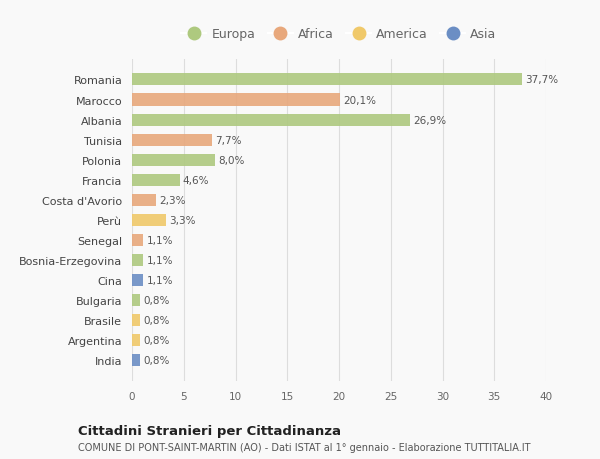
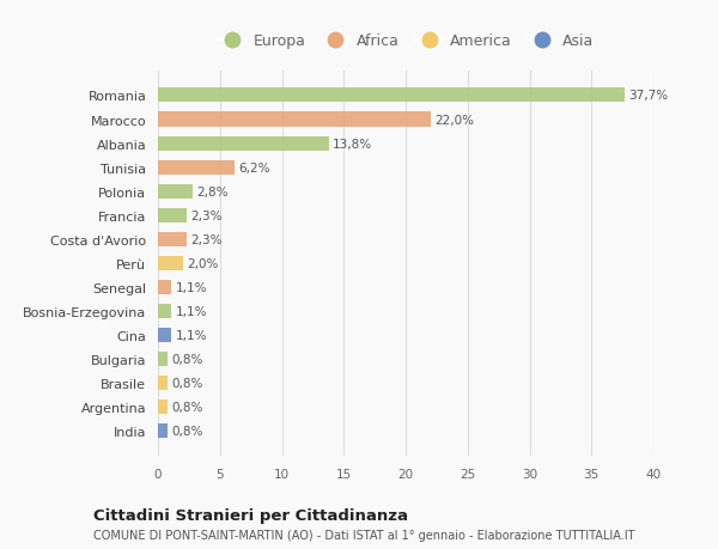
Marocco: 20,1% -> 22,0%
Albania: 26,9% -> 13,8%
Tunisia: 7,7% -> 6,2%
Polonia: 8,0% -> 2,8%
Francia: 4,6% -> 2,3%
Perù: 3,3% -> 2,0%
